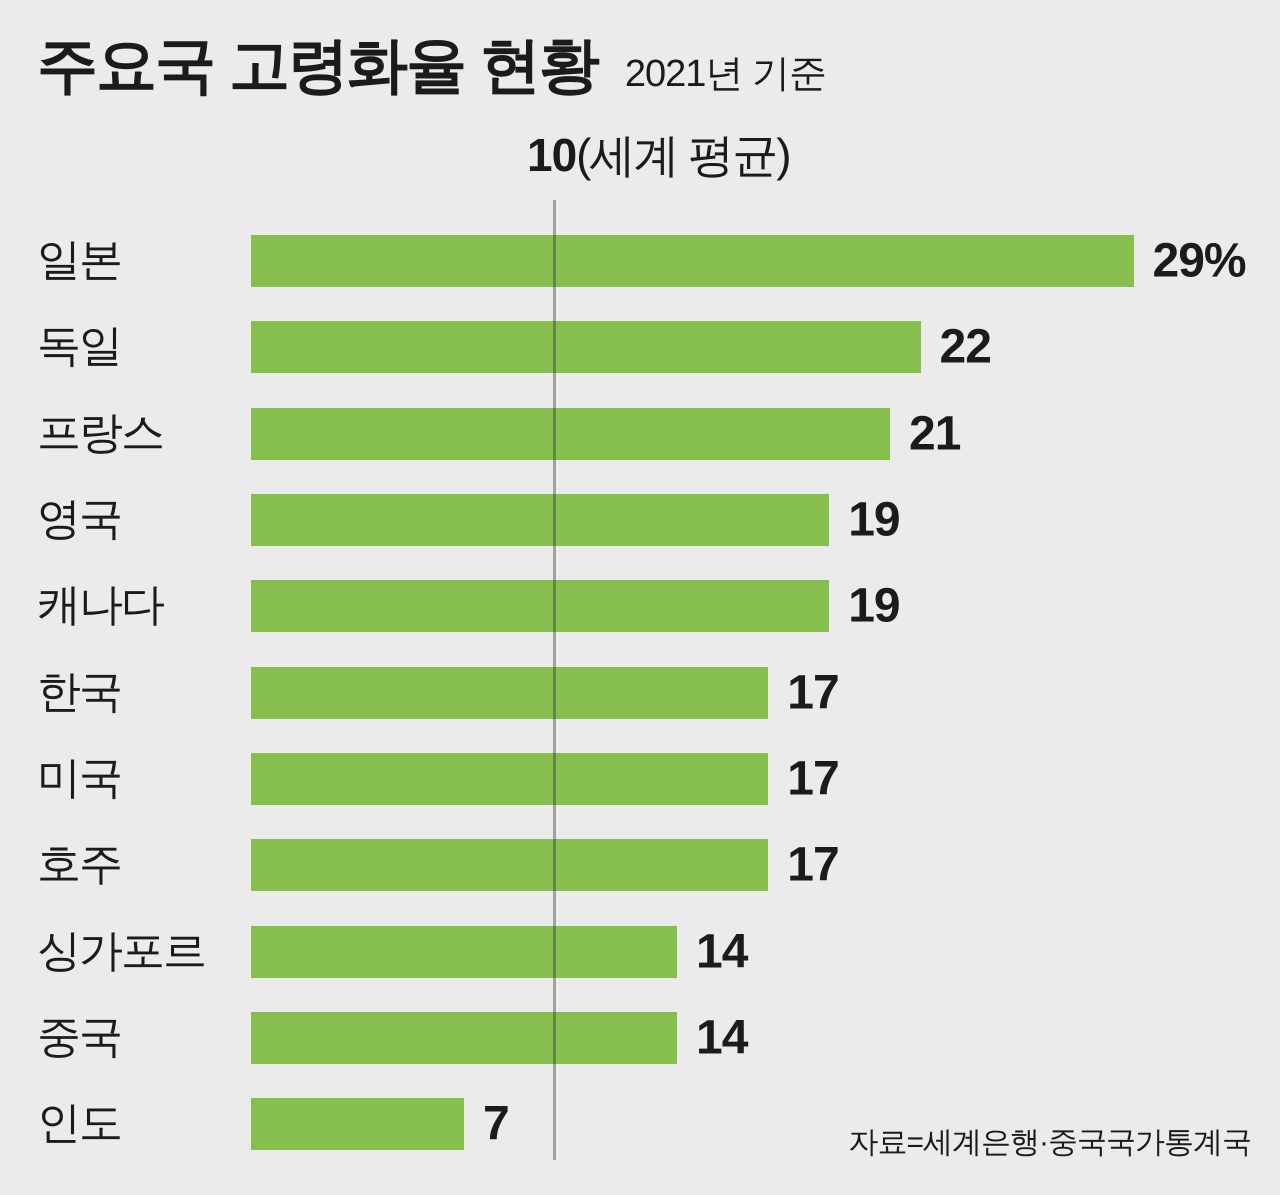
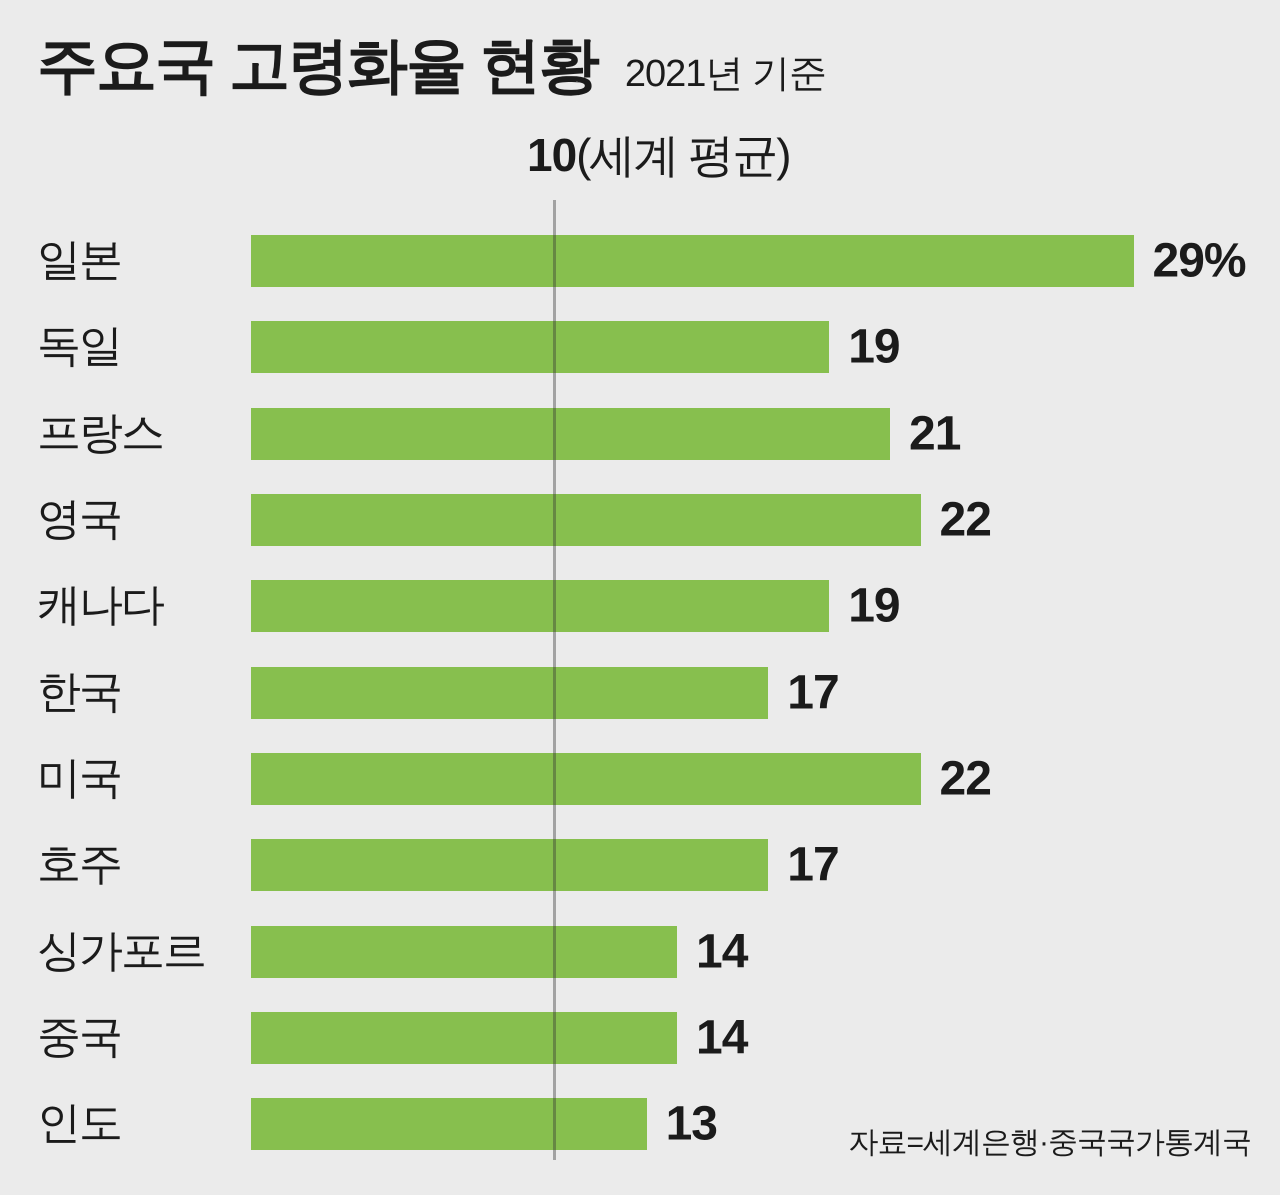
독일: 22 -> 19
영국: 19 -> 22
미국: 17 -> 22
인도: 7 -> 13
